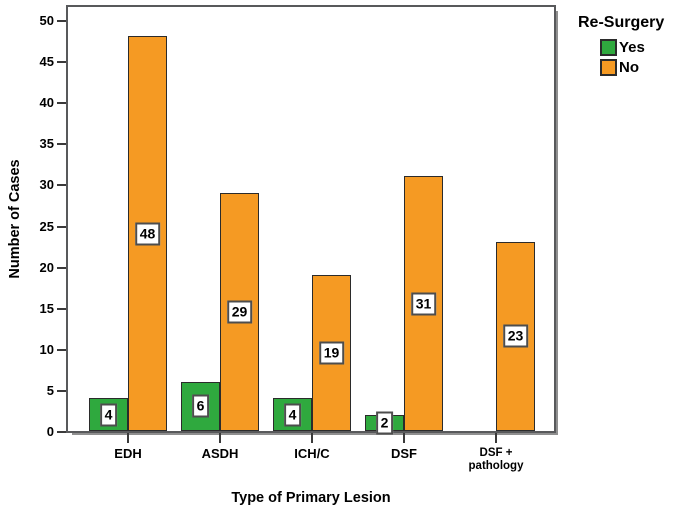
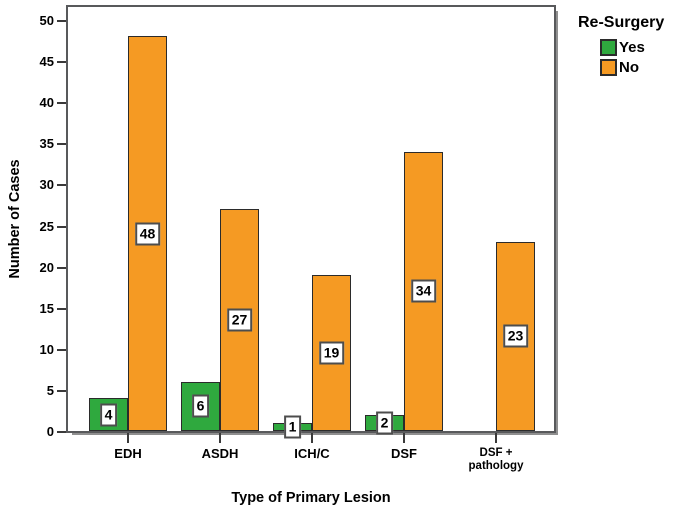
No/ASDH: 29 -> 27
Yes/ICH/C: 4 -> 1
No/DSF: 31 -> 34
